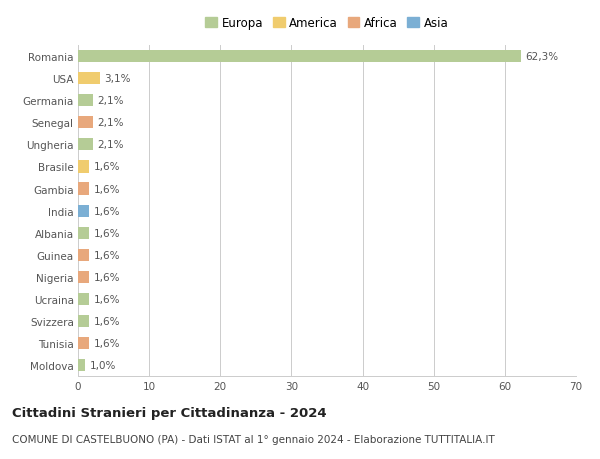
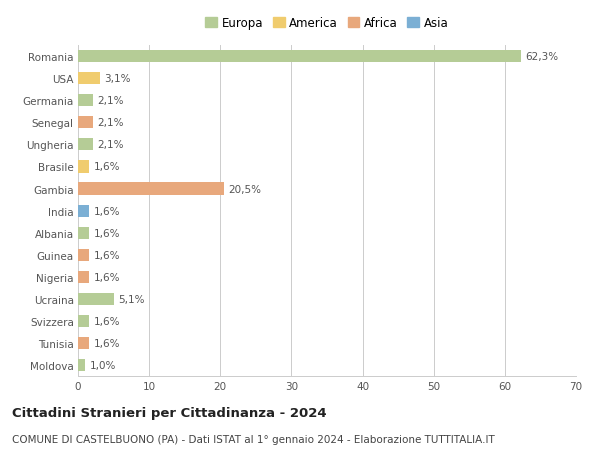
Gambia: 1,6% -> 20,5%
Ucraina: 1,6% -> 5,1%
